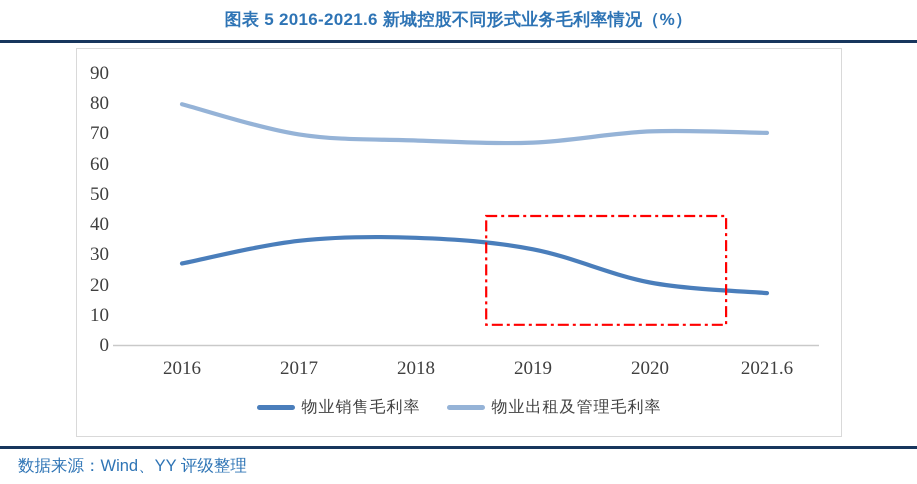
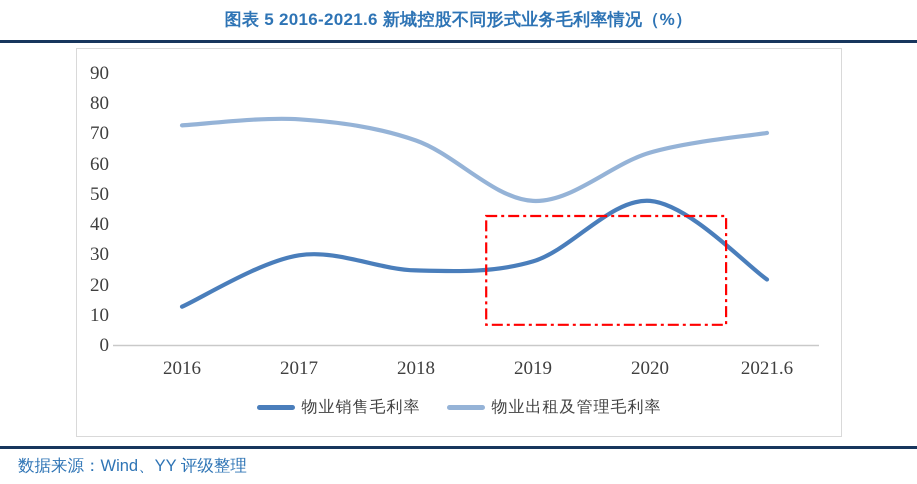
物业销售毛利率/2016: 27 -> 13
物业出租及管理毛利率/2016: 80 -> 73
物业销售毛利率/2017: 35 -> 30
物业出租及管理毛利率/2017: 70 -> 75
物业销售毛利率/2018: 36 -> 25
物业销售毛利率/2019: 32 -> 28
物业出租及管理毛利率/2019: 67 -> 48
物业销售毛利率/2020: 21 -> 48
物业出租及管理毛利率/2020: 71 -> 64
物业销售毛利率/2021.6: 18 -> 22
